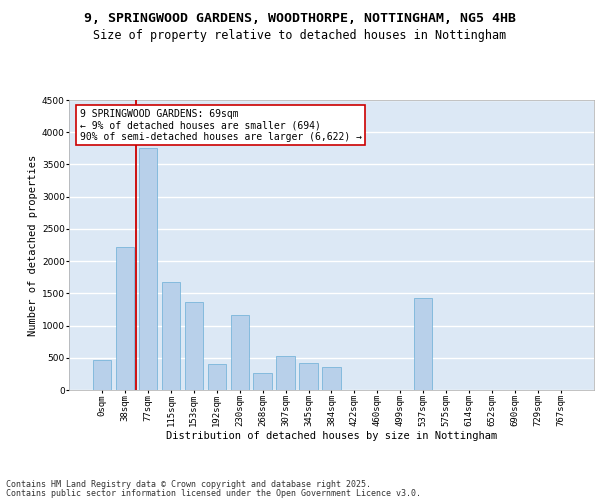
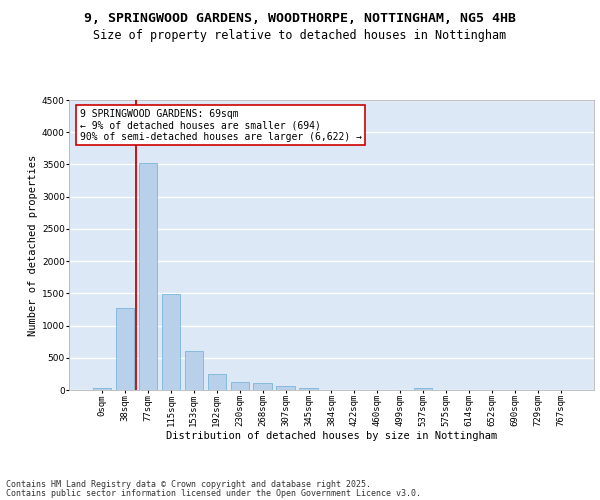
0sqm: 460 -> 30
38sqm: 2220 -> 1280
77sqm: 3760 -> 3530
115sqm: 1680 -> 1490
153sqm: 1360 -> 600
192sqm: 400 -> 260
230sqm: 1160 -> 120
268sqm: 260 -> 110
307sqm: 520 -> 60
345sqm: 420 -> 30
384sqm: 360 -> 0
537sqm: 1420 -> 40
